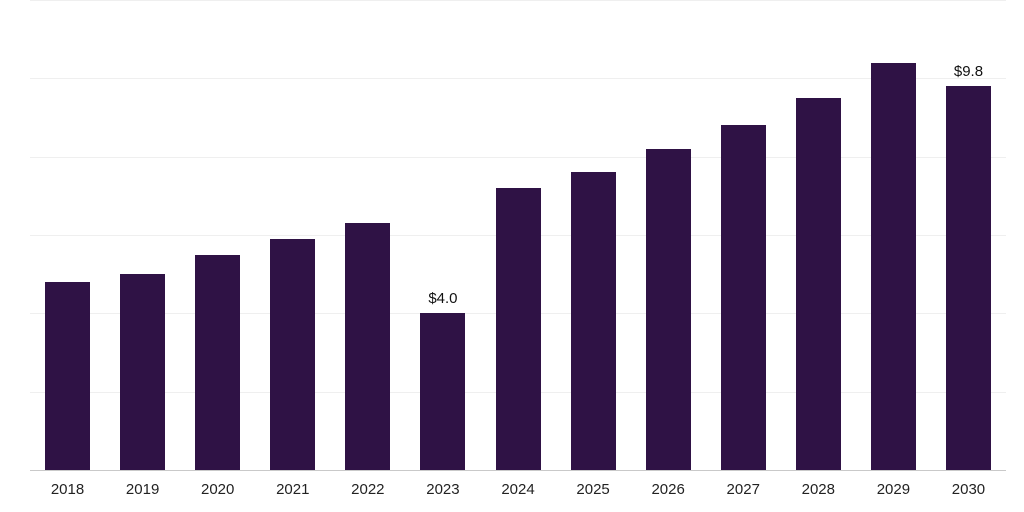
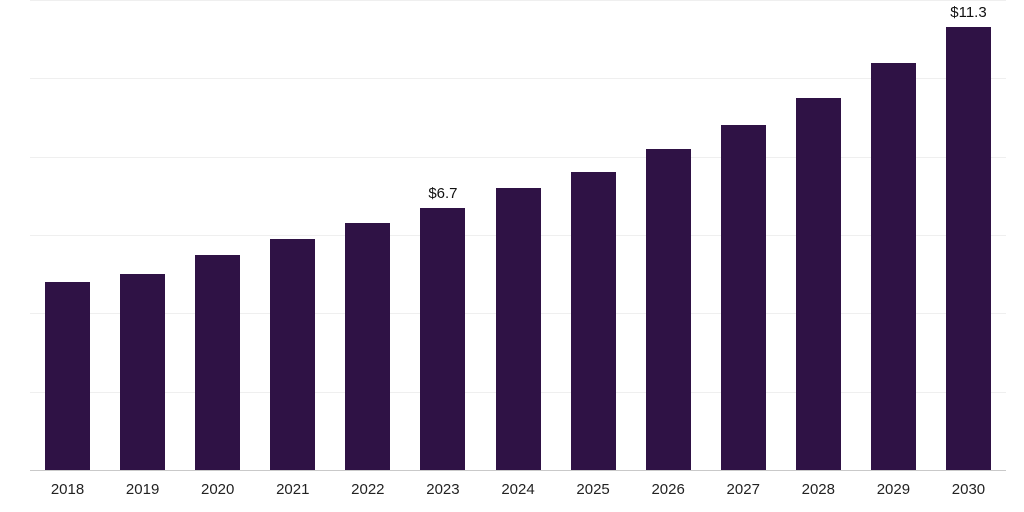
2023: $4.0 -> $6.7
2030: $9.8 -> $11.3
